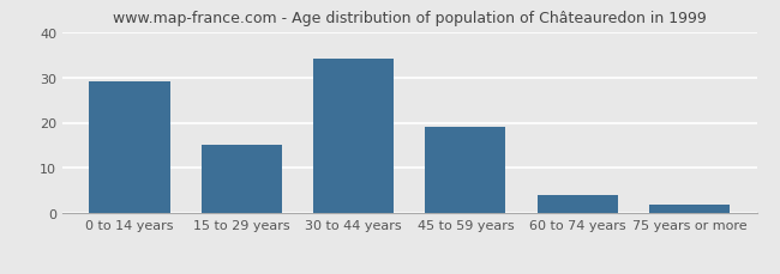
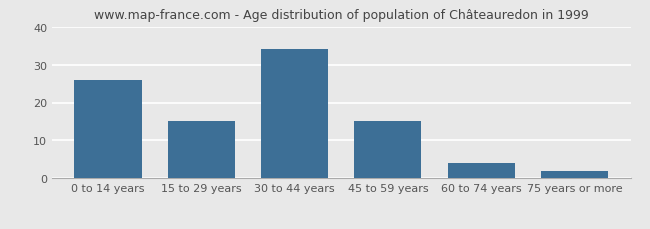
0 to 14 years: 29 -> 26
45 to 59 years: 19 -> 15
